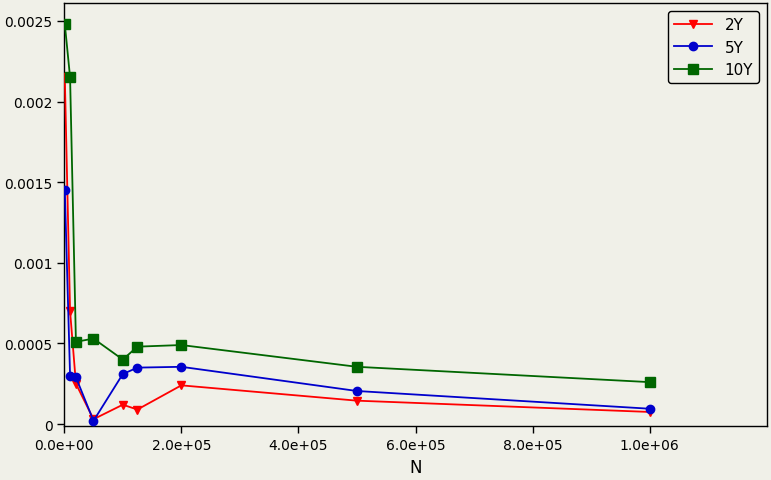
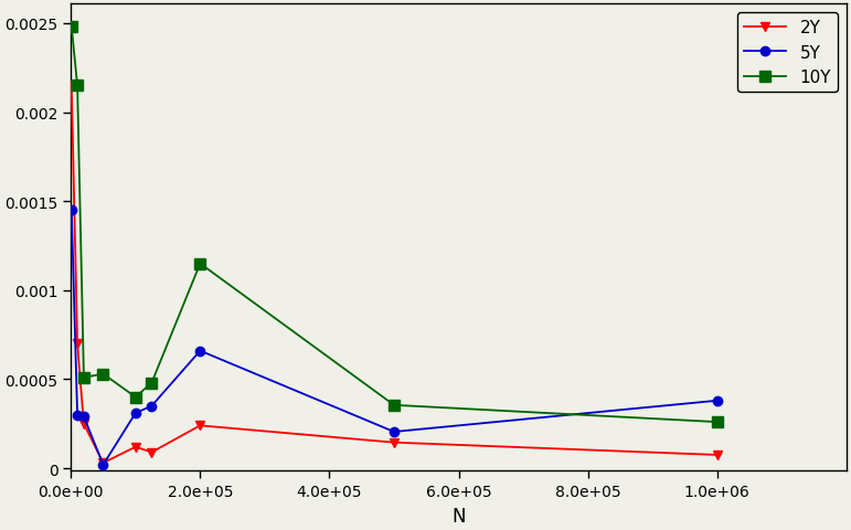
5Y/2.0e+05: 0.000355 -> 0.000660
10Y/2.0e+05: 0.000490 -> 0.001150
5Y/1.0e+06: 0.000095 -> 0.000380
